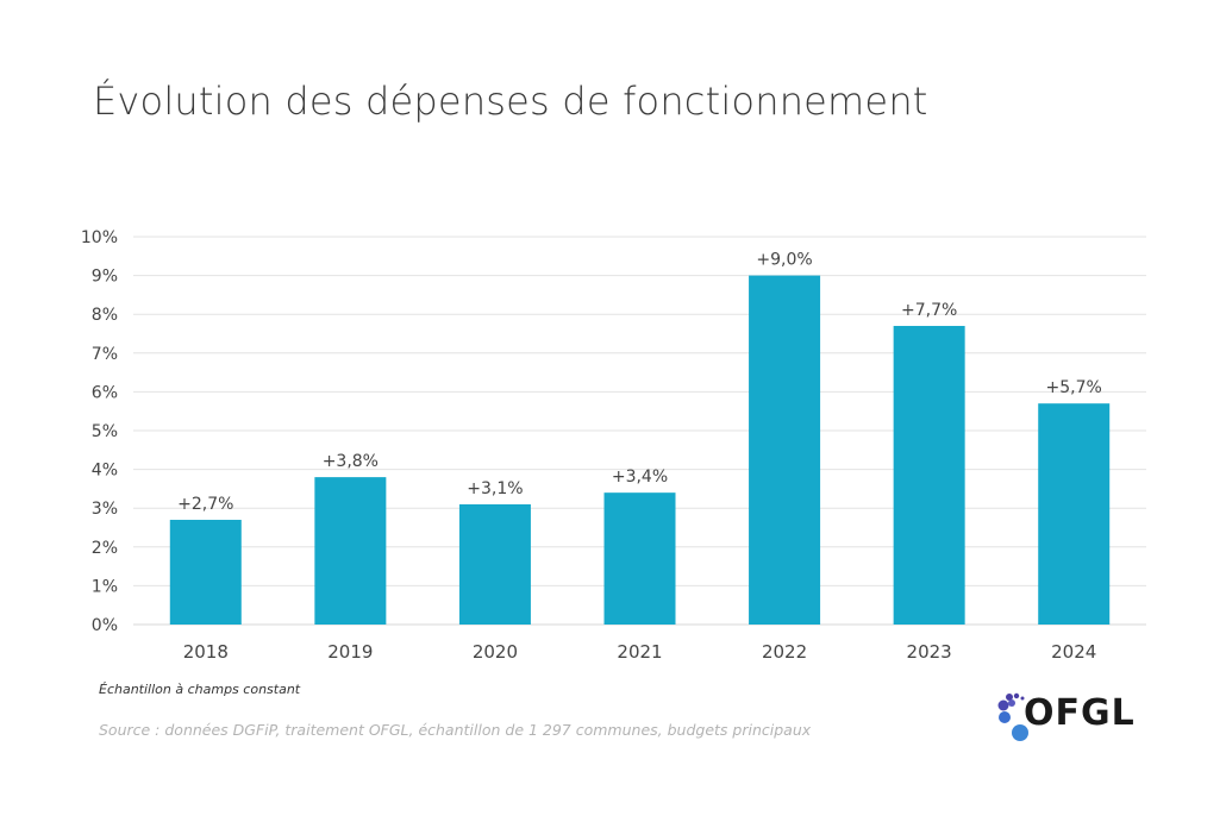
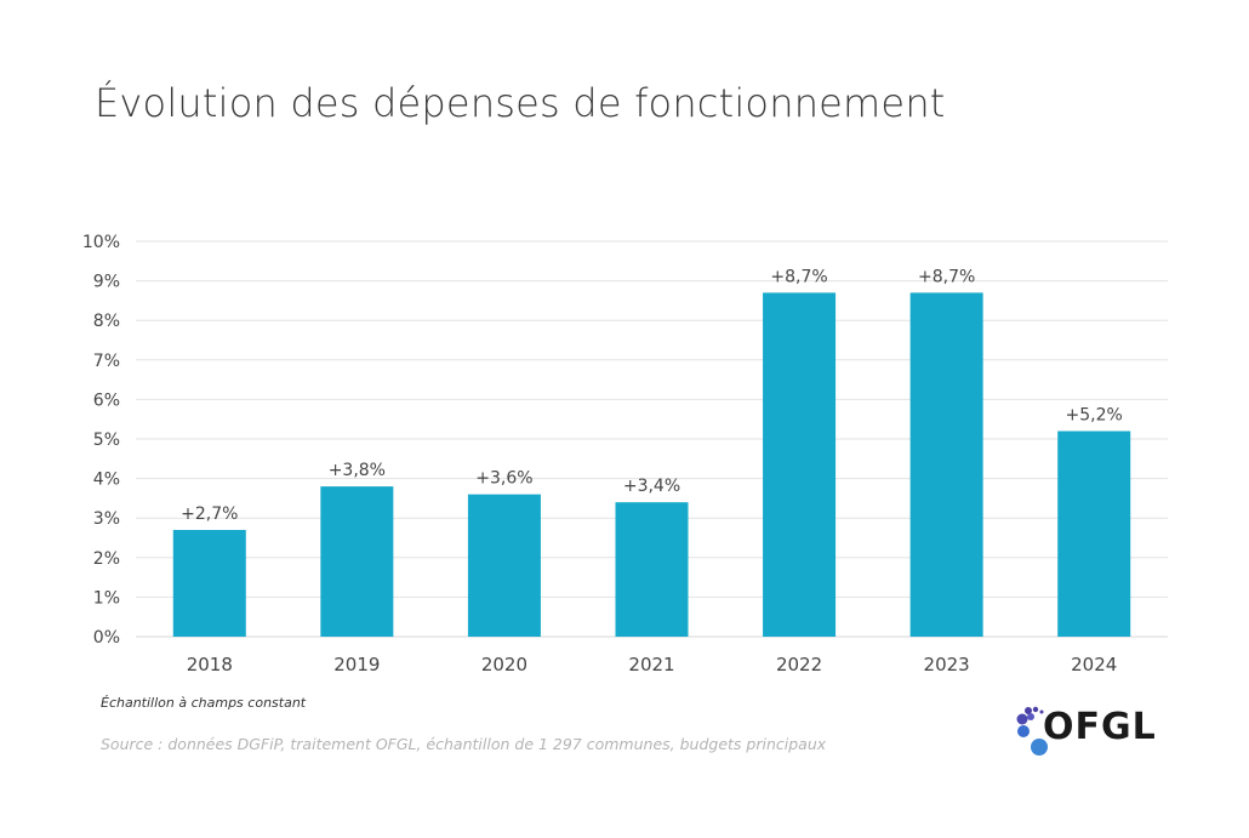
2020: +3,1% -> +3,6%
2022: +9,0% -> +8,7%
2023: +7,7% -> +8,7%
2024: +5,7% -> +5,2%
